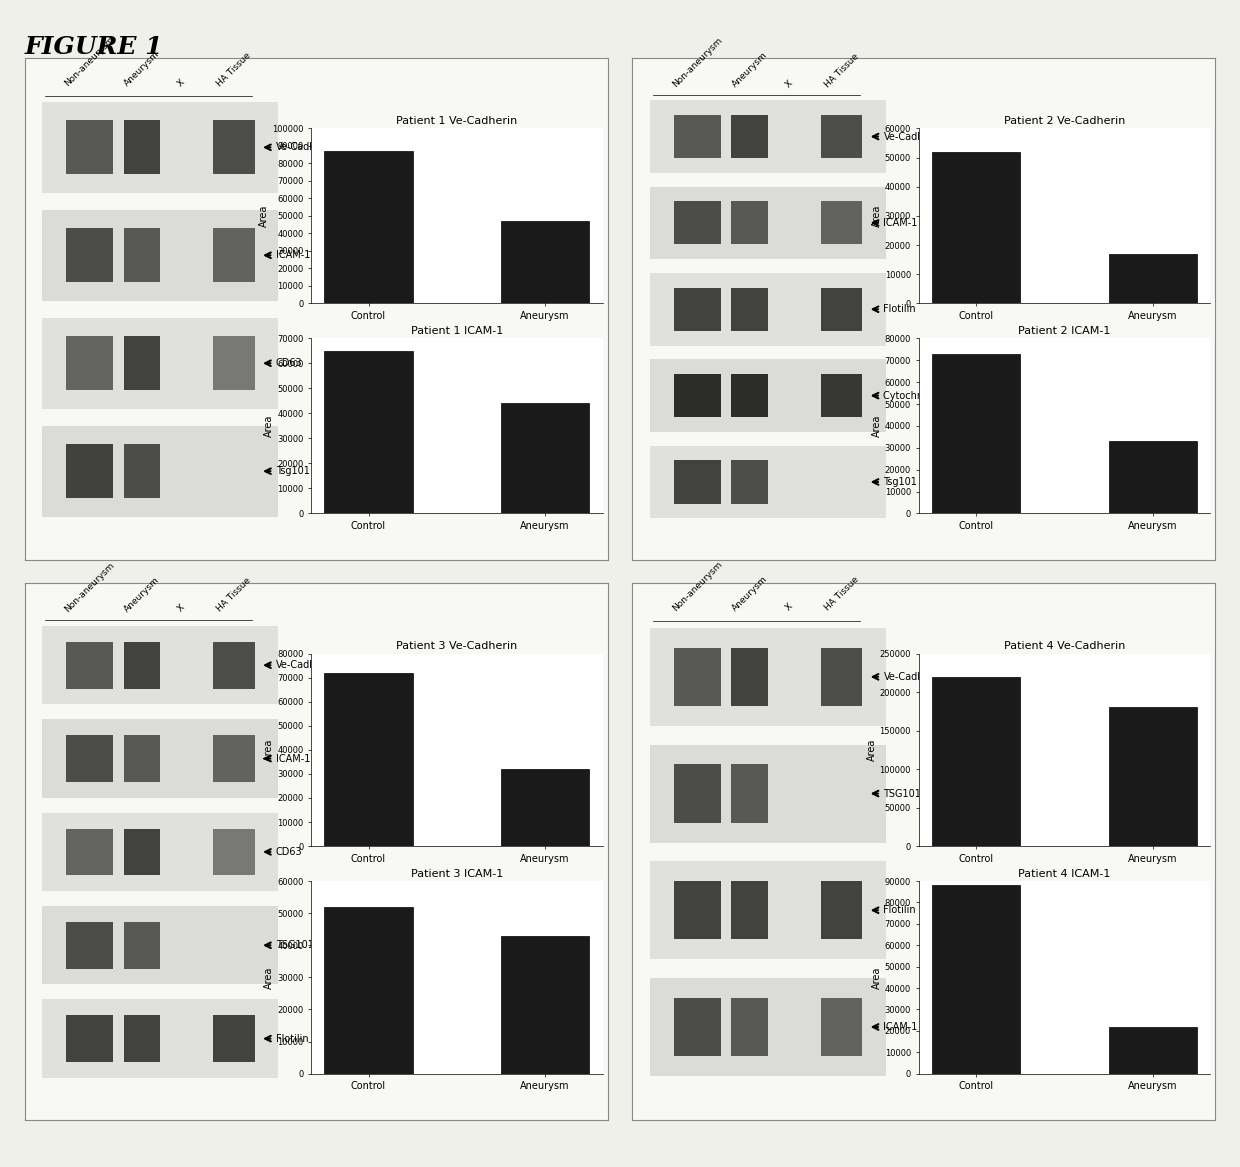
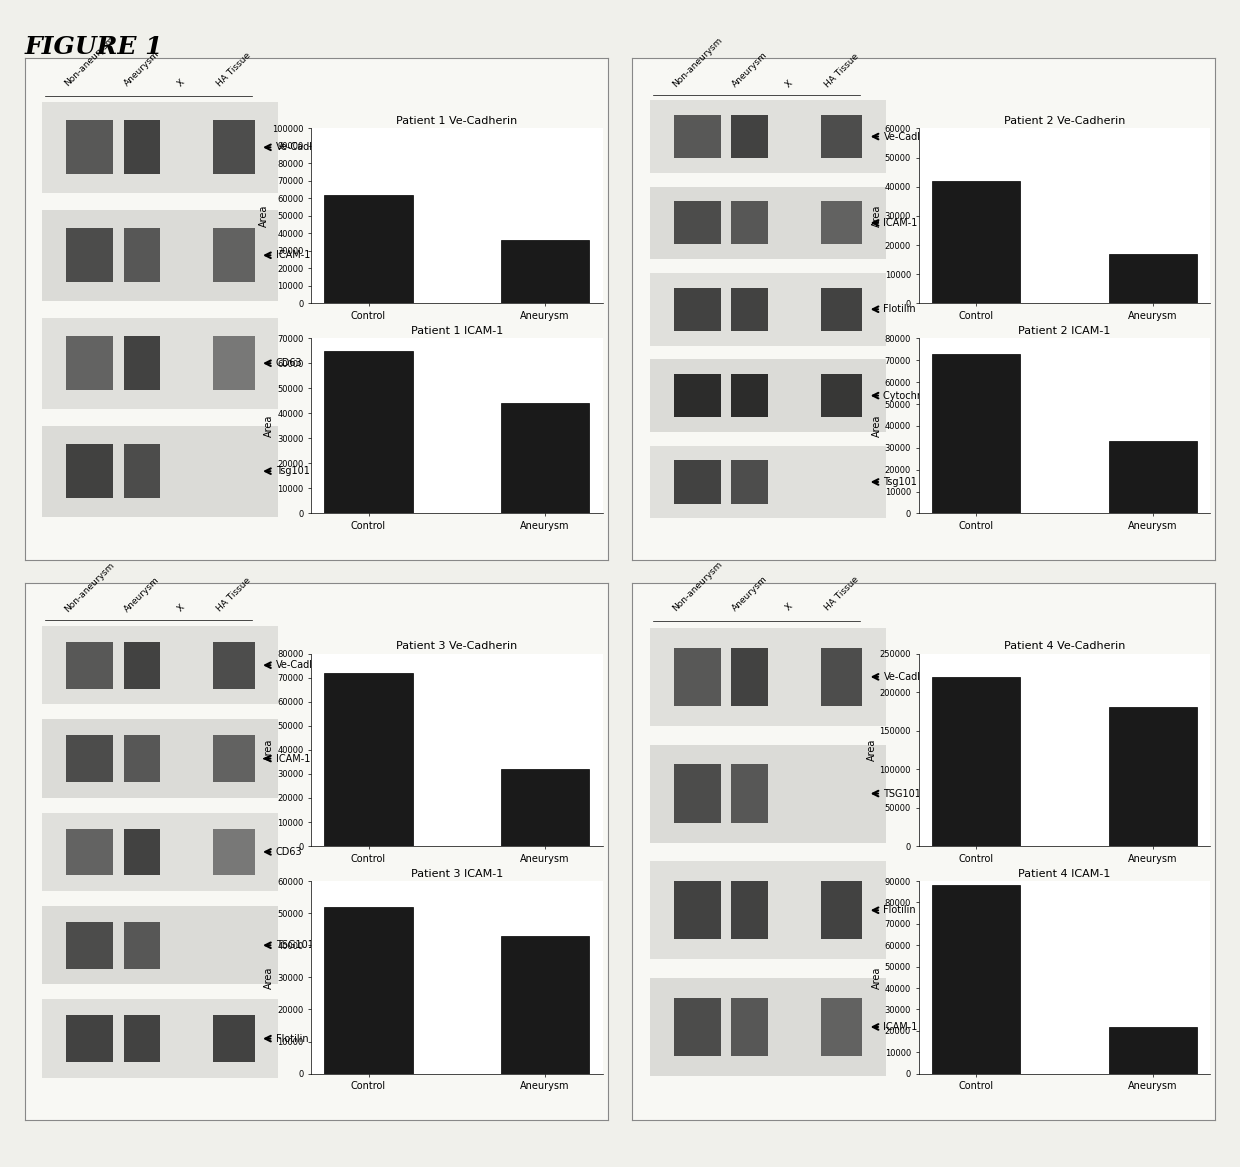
Patient 1 Ve-Cadherin/Control: 87000 -> 62000
Patient 1 Ve-Cadherin/Aneurysm: 47000 -> 36000
Patient 2 Ve-Cadherin/Control: 52000 -> 42000
